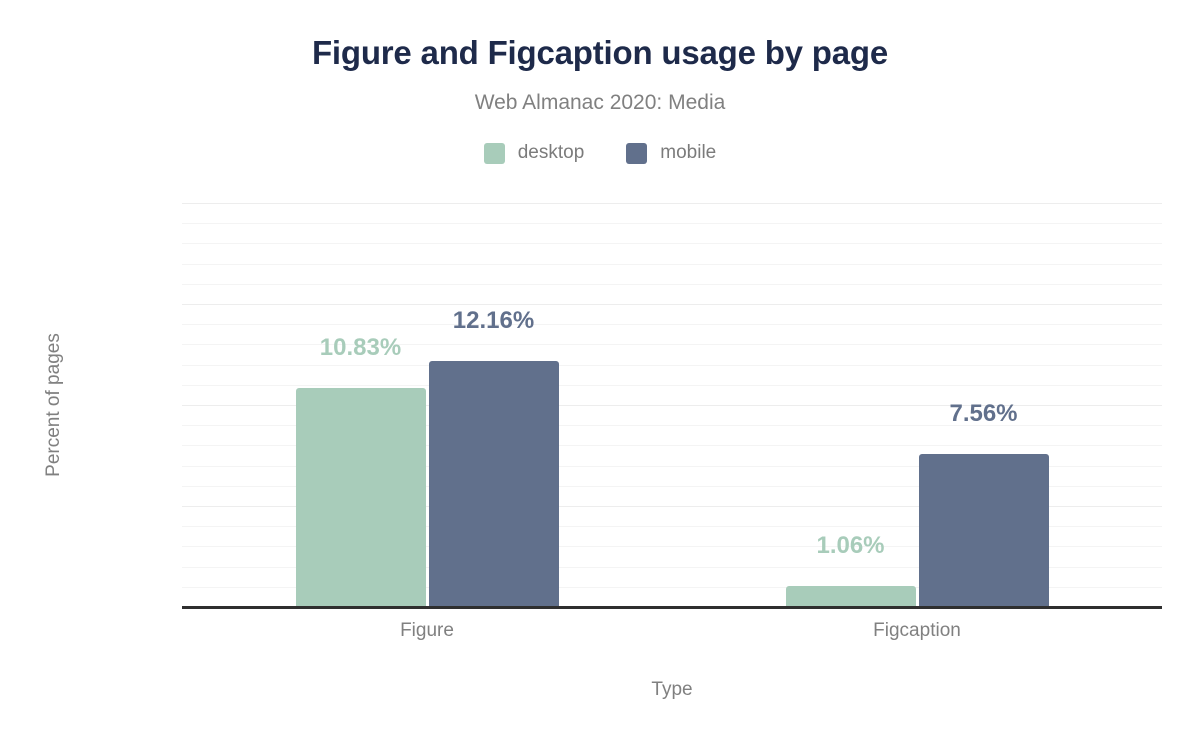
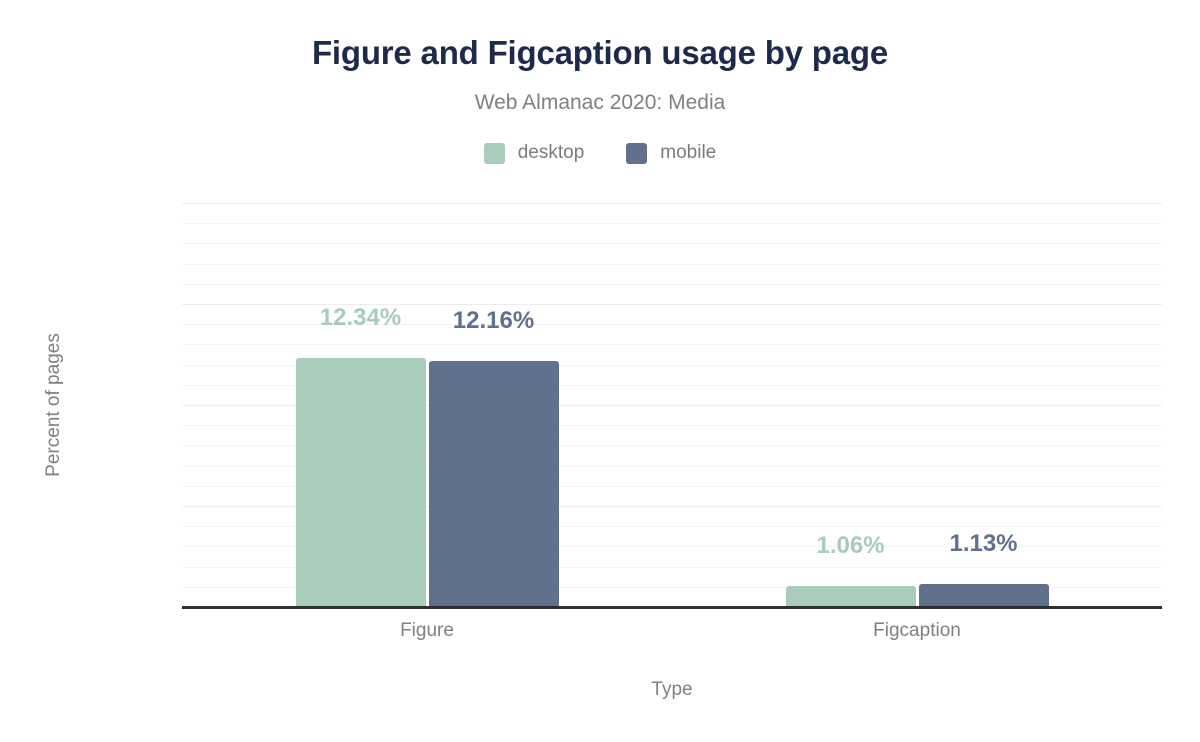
desktop/Figure: 10.83% -> 12.34%
mobile/Figcaption: 7.56% -> 1.13%
